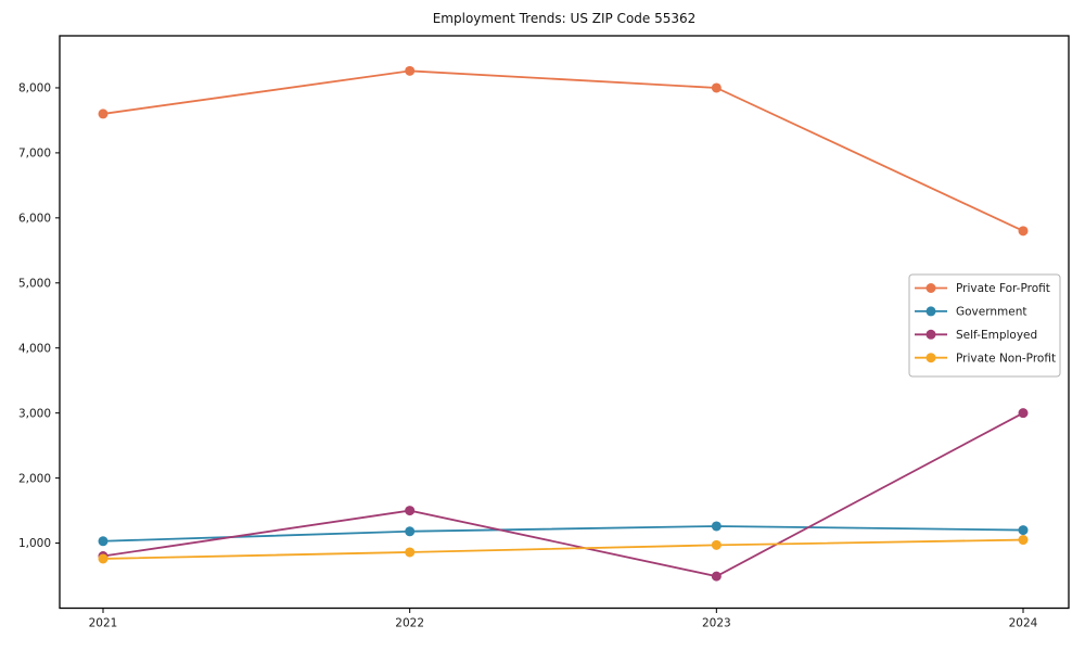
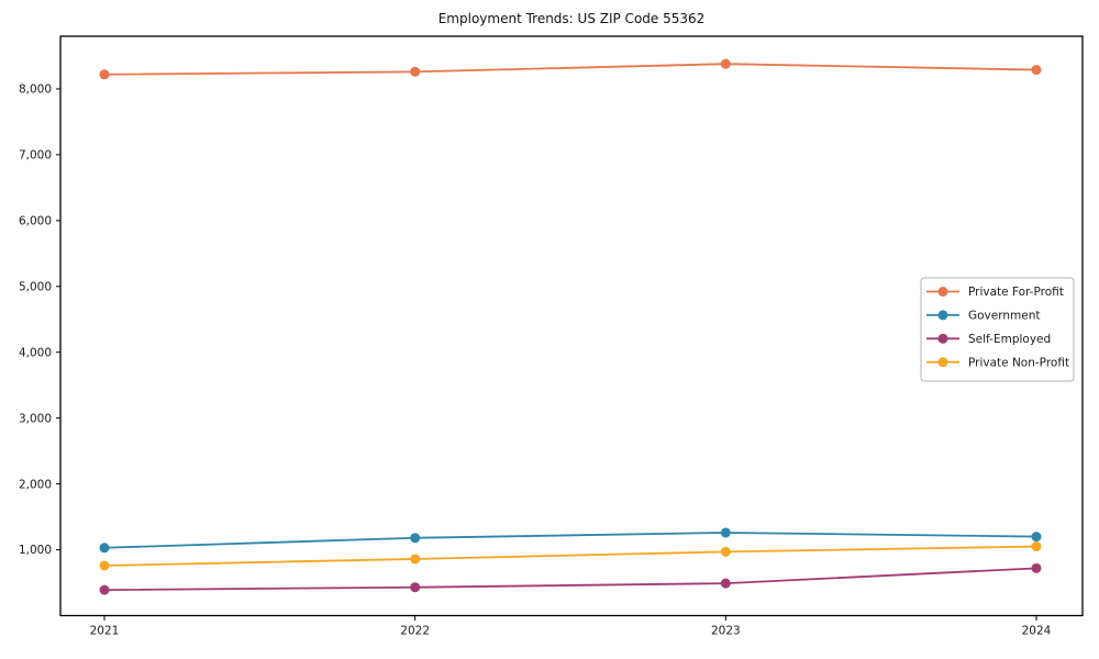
Private For-Profit/2021: 7600 -> 8200
Self-Employed/2021: 800 -> 400
Self-Employed/2022: 1500 -> 400
Private For-Profit/2023: 8000 -> 8400
Private For-Profit/2024: 5800 -> 8300
Self-Employed/2024: 3000 -> 700
